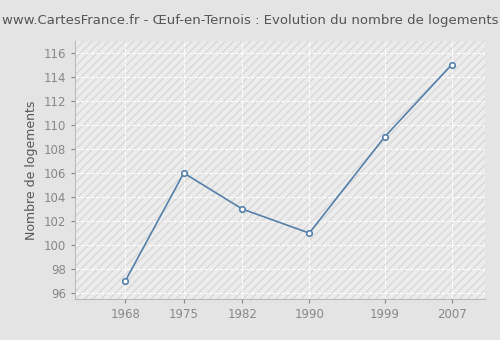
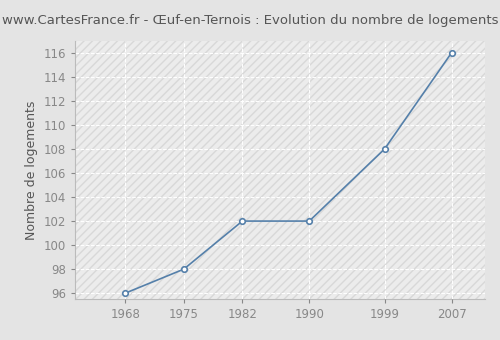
1968: 97 -> 96
1975: 106 -> 98
1982: 103 -> 102
1990: 101 -> 102
1999: 109 -> 108
2007: 115 -> 116
